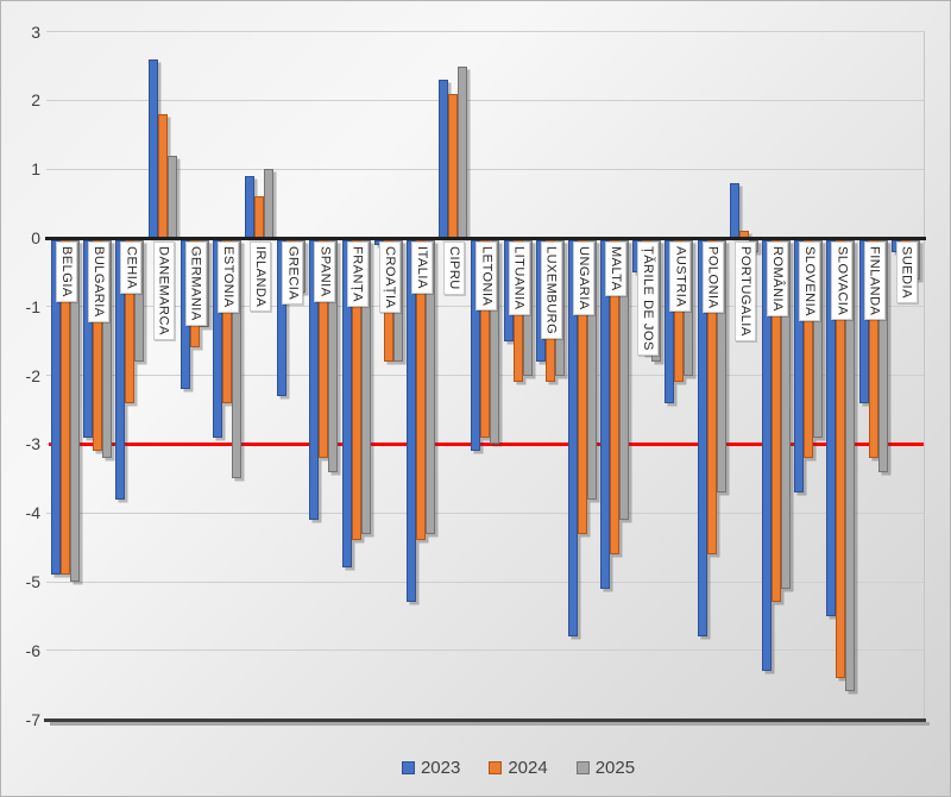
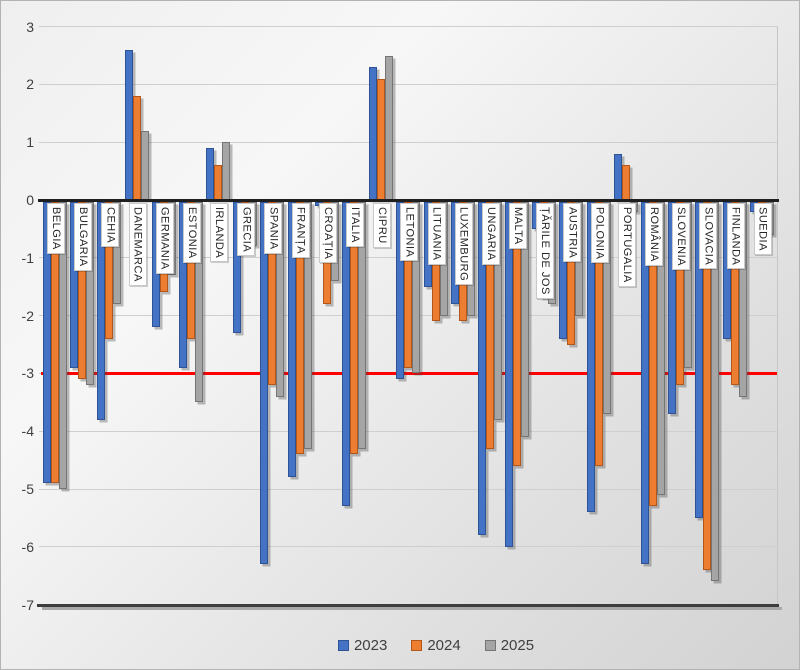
2023/SPANIA: -4.1 -> -6.3
2025/CROAȚIA: -1.8 -> -1.4
2023/MALTA: -5.1 -> -6.0
2024/AUSTRIA: -2.1 -> -2.5
2023/POLONIA: -5.8 -> -5.4
2024/PORTUGALIA: 0.1 -> 0.6
